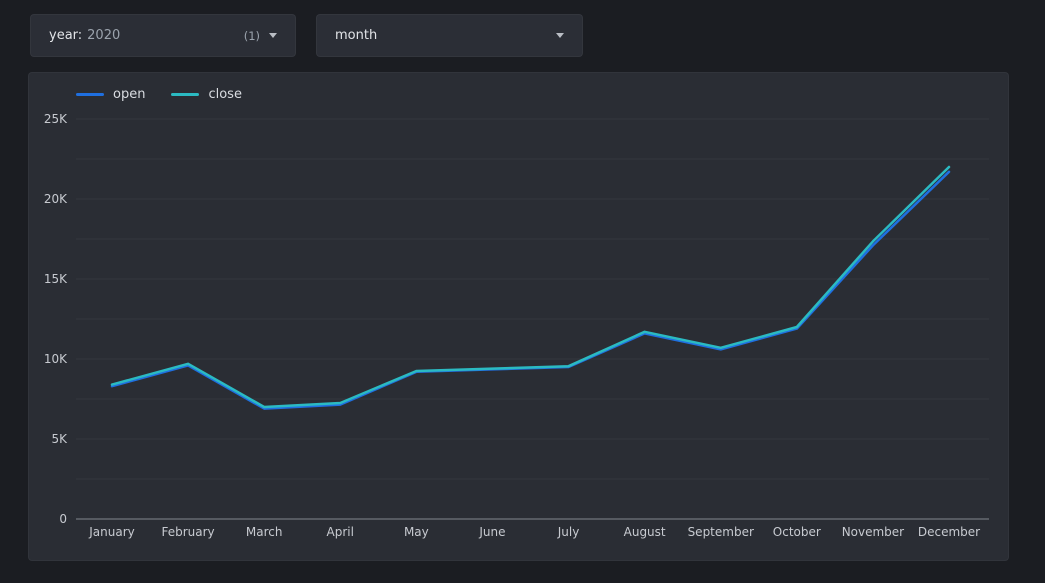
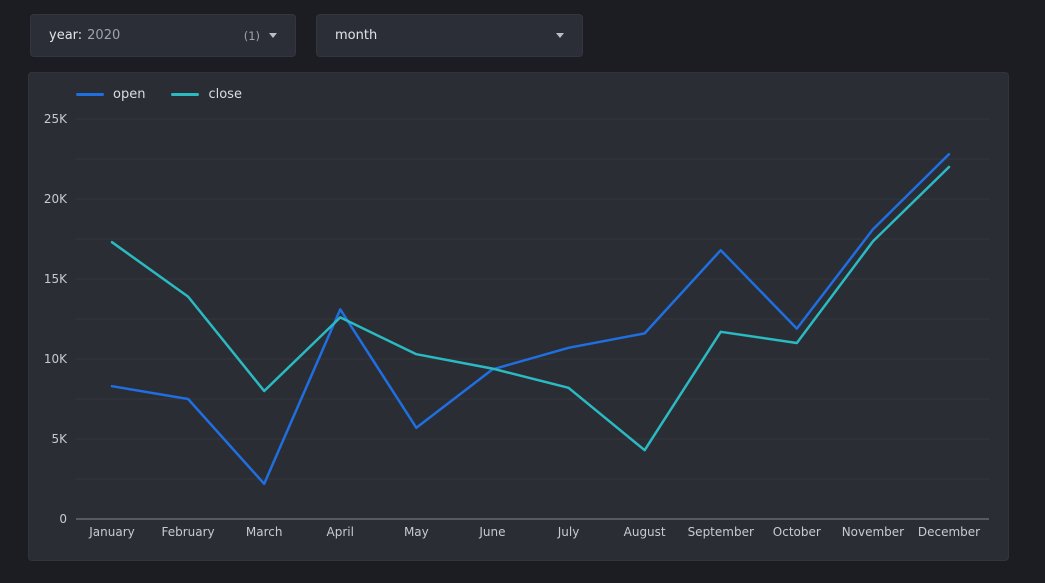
close/January: 8.4K -> 17.3K
open/February: 9.6K -> 7.5K
close/February: 9.7K -> 13.9K
open/March: 6.9K -> 2.2K
close/March: 7.0K -> 8.0K
open/April: 7.2K -> 13.1K
close/April: 7.2K -> 12.6K
open/May: 9.2K -> 5.7K
close/May: 9.2K -> 10.3K
open/July: 9.5K -> 10.7K
close/July: 9.6K -> 8.2K
close/August: 11.7K -> 4.3K
open/September: 10.6K -> 16.8K
close/September: 10.7K -> 11.7K
close/October: 12.0K -> 11.0K
open/November: 17.1K -> 18.1K
open/December: 21.7K -> 22.8K
